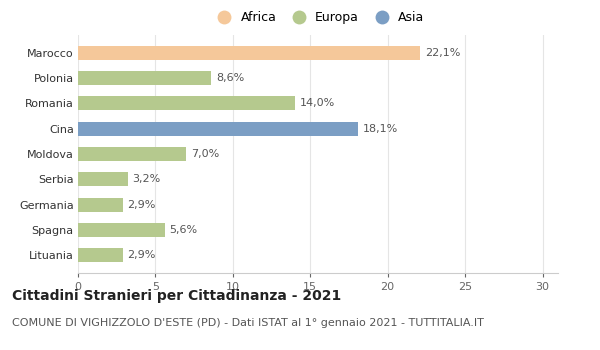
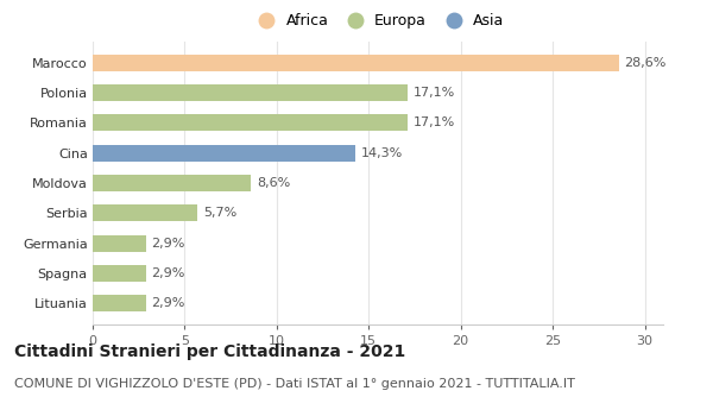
Marocco: 22,1% -> 28,6%
Polonia: 8,6% -> 17,1%
Romania: 14,0% -> 17,1%
Cina: 18,1% -> 14,3%
Moldova: 7,0% -> 8,6%
Serbia: 3,2% -> 5,7%
Spagna: 5,6% -> 2,9%
